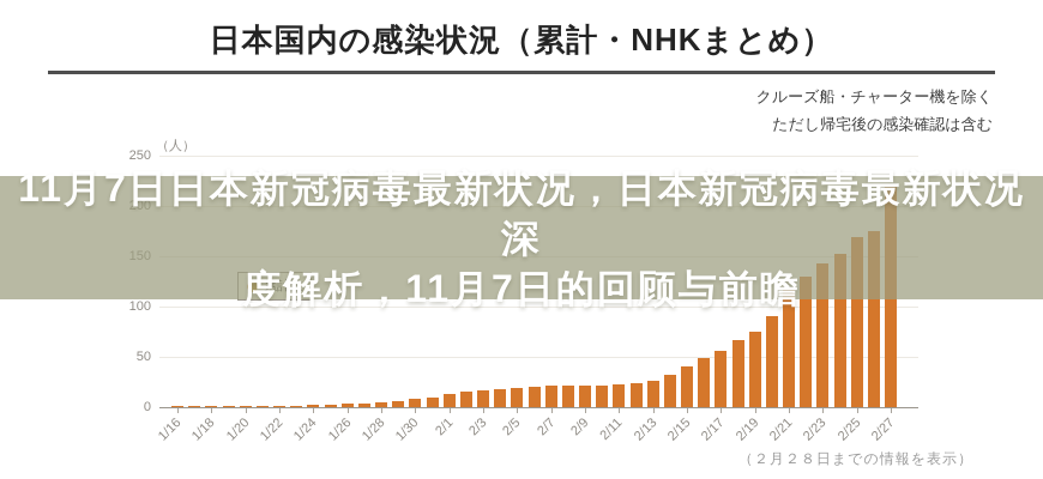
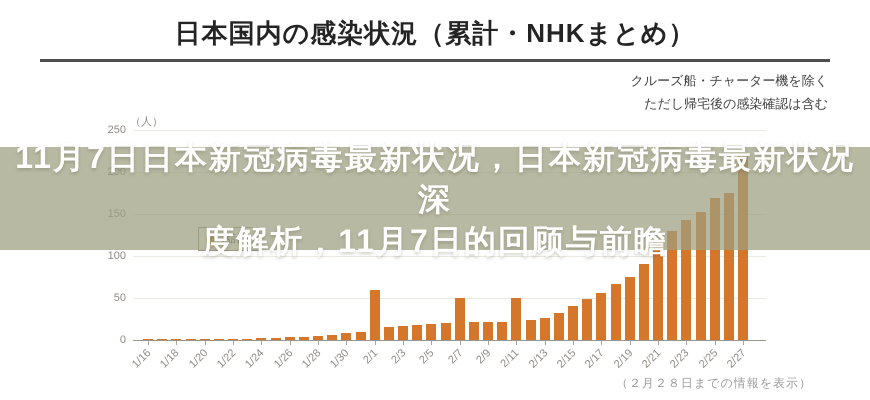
2/1: 10 -> 60
2/7: 20 -> 50
2/11: 20 -> 50
